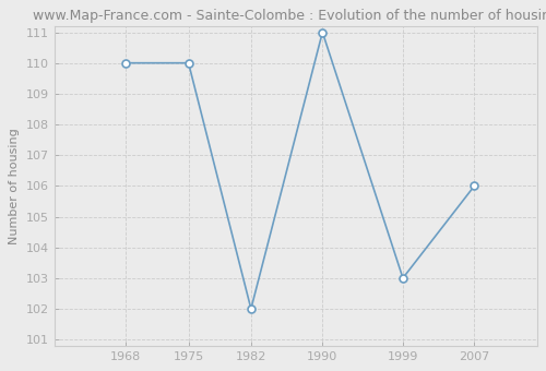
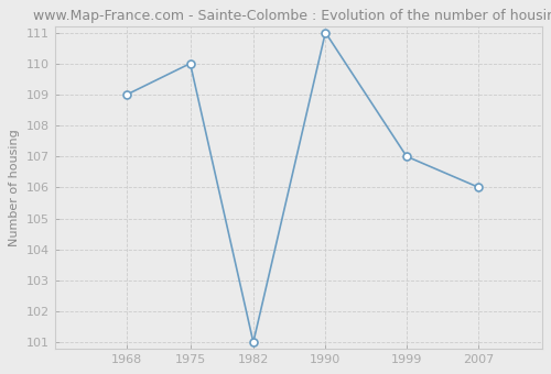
1968: 110 -> 109
1982: 102 -> 101
1999: 103 -> 107
